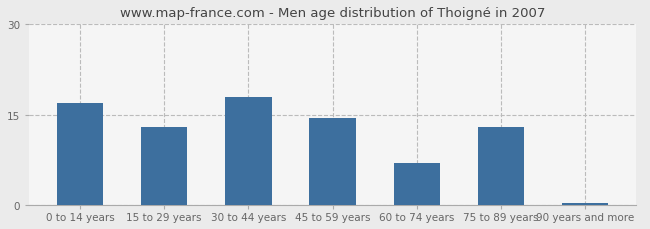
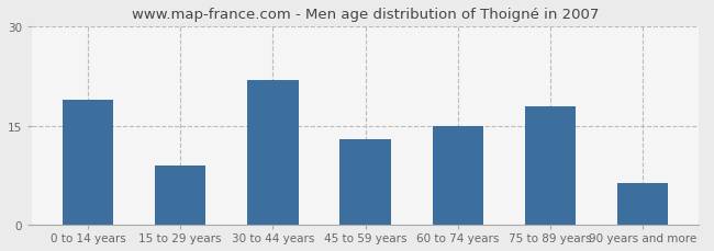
0 to 14 years: 17.0 -> 19.0
15 to 29 years: 13.0 -> 9.0
30 to 44 years: 18.0 -> 22.0
45 to 59 years: 14.5 -> 13.0
60 to 74 years: 7.0 -> 15.0
75 to 89 years: 13.0 -> 18.0
90 years and more: 0.4 -> 6.4
